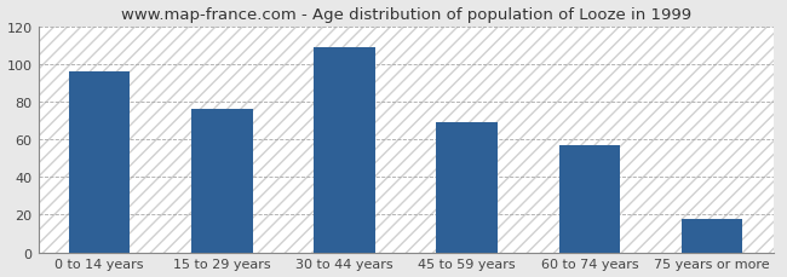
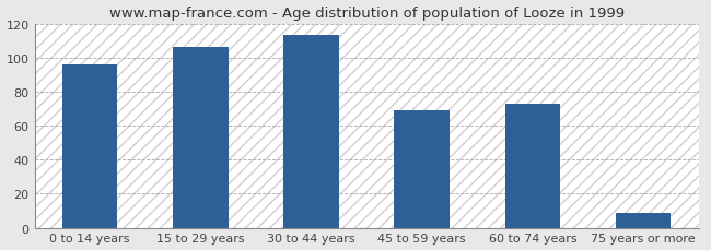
15 to 29 years: 76 -> 106
30 to 44 years: 109 -> 113
60 to 74 years: 57 -> 73
75 years or more: 18 -> 9
